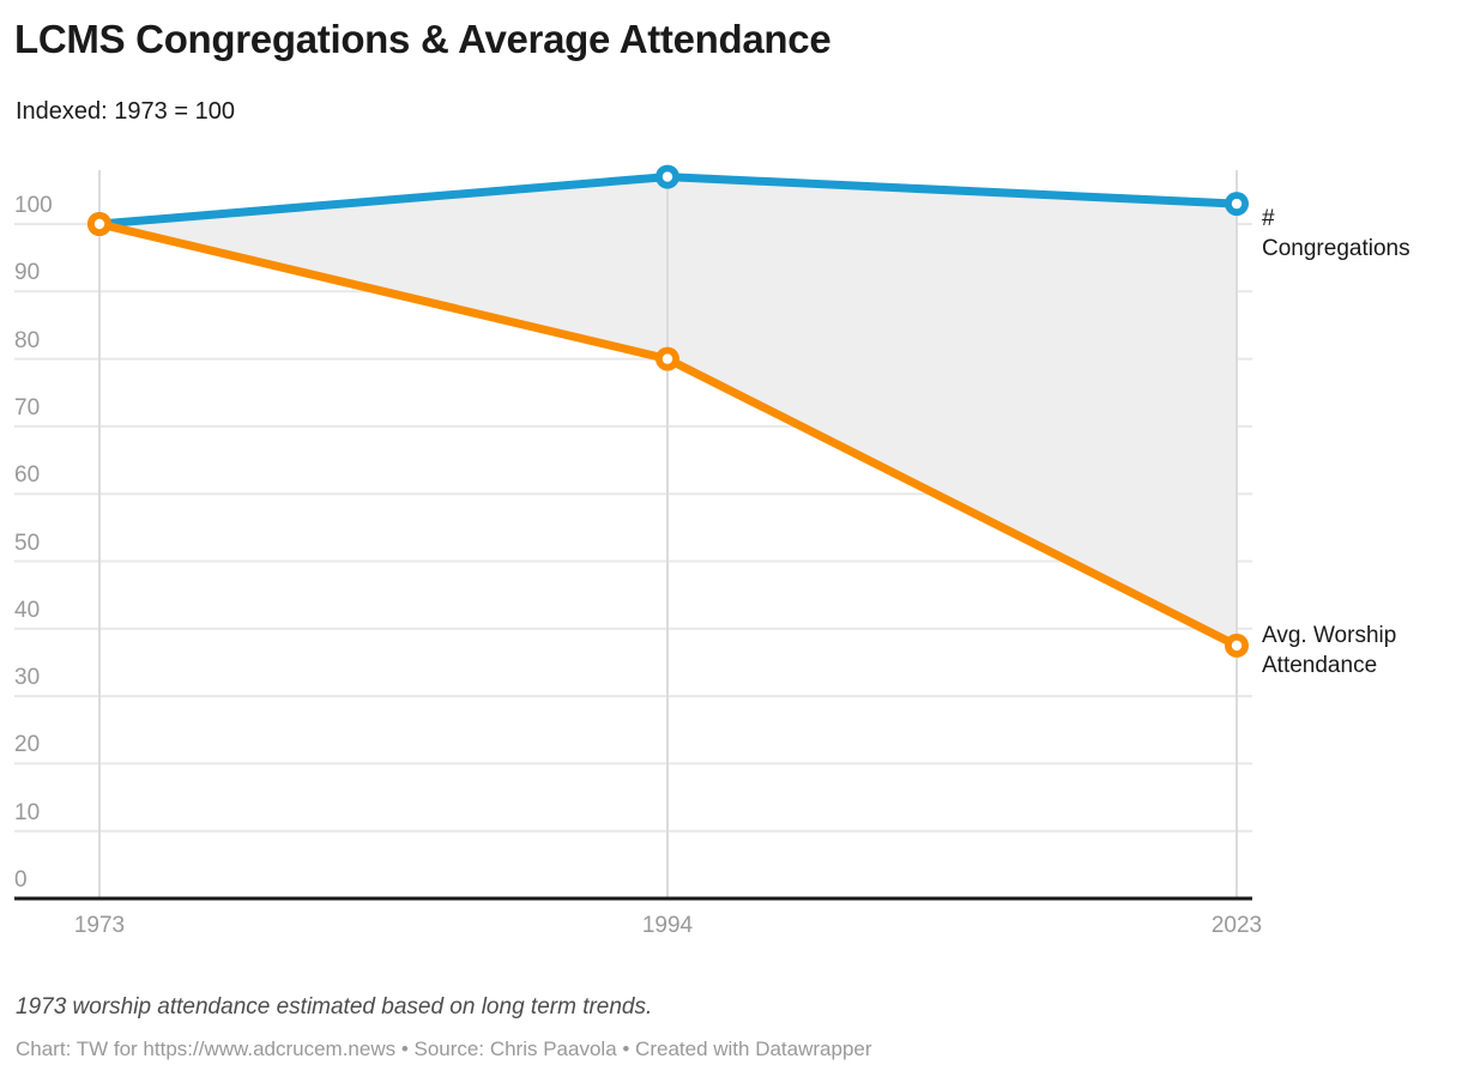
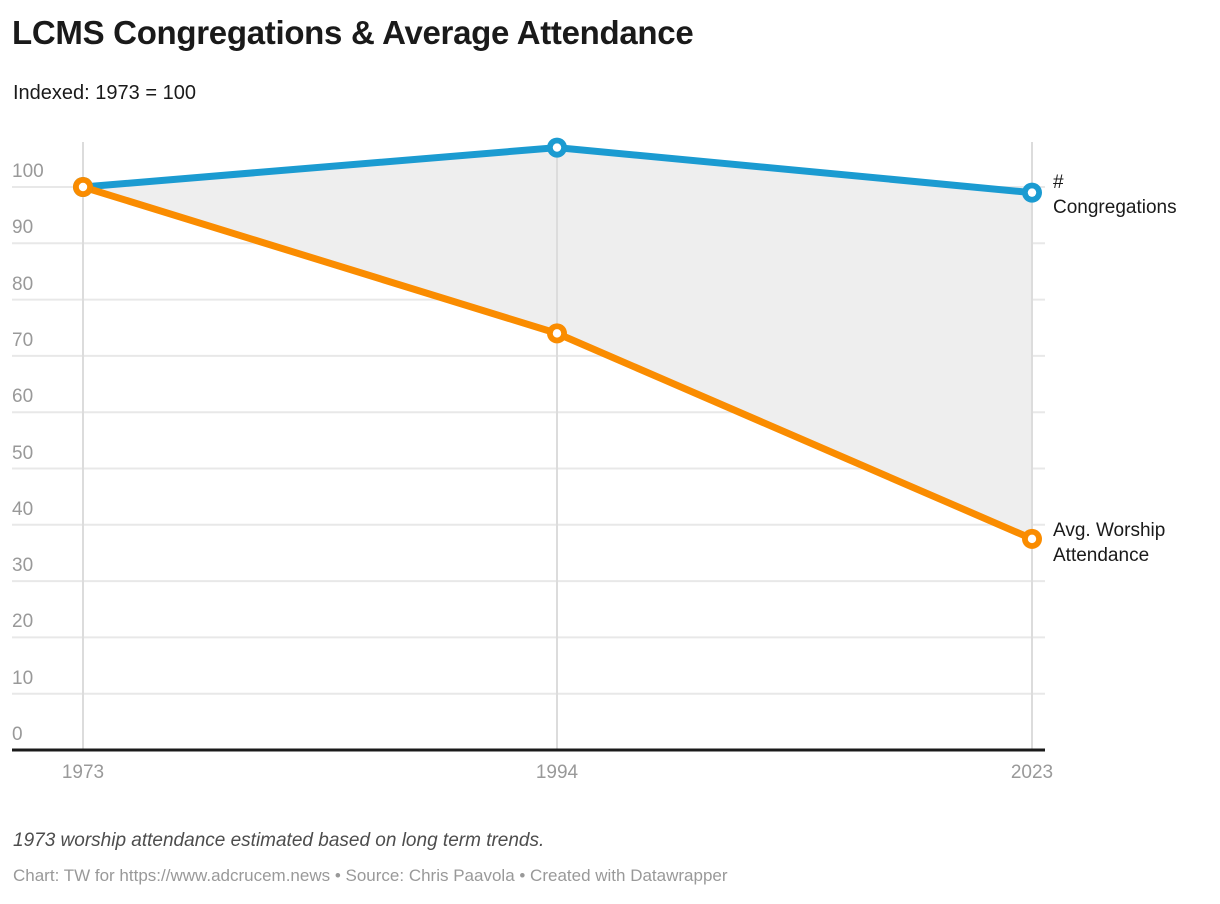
Avg. Worship Attendance/1994: 80 -> 74
# Congregations/2023: 103 -> 99
